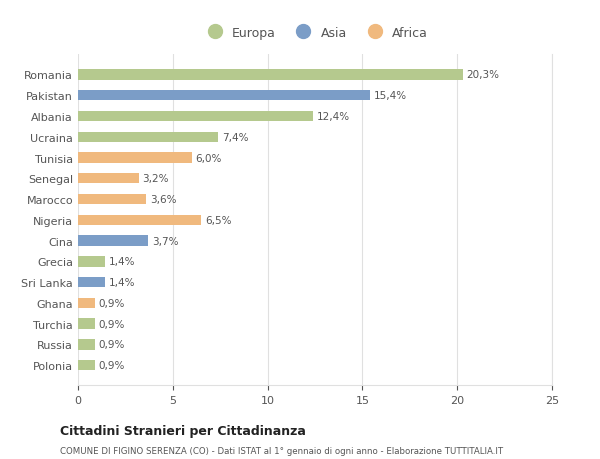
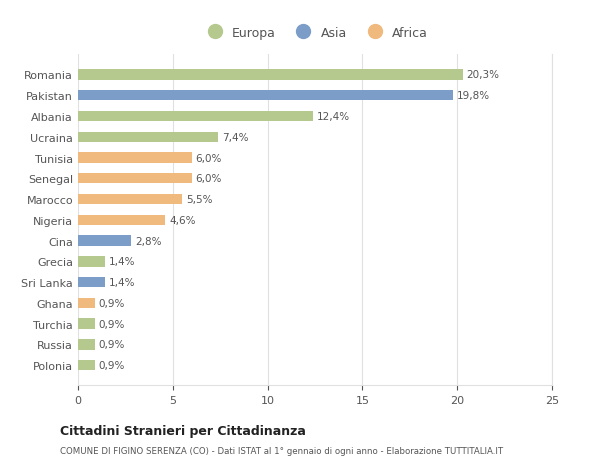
Pakistan: 15,4% -> 19,8%
Senegal: 3,2% -> 6,0%
Marocco: 3,6% -> 5,5%
Nigeria: 6,5% -> 4,6%
Cina: 3,7% -> 2,8%
